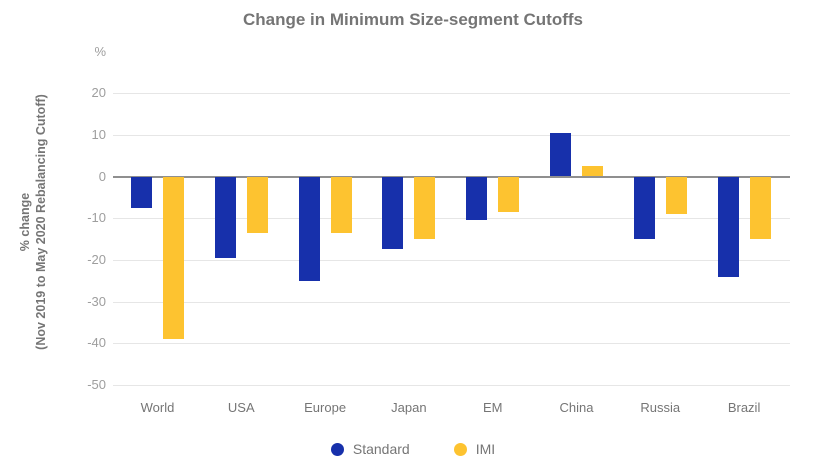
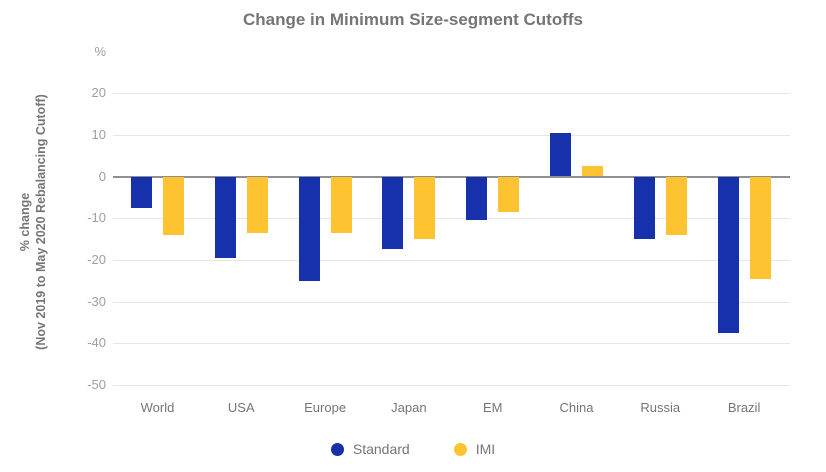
IMI/World: -39 -> -14
IMI/Russia: -9 -> -14
Standard/Brazil: -24 -> -38
IMI/Brazil: -15 -> -24
